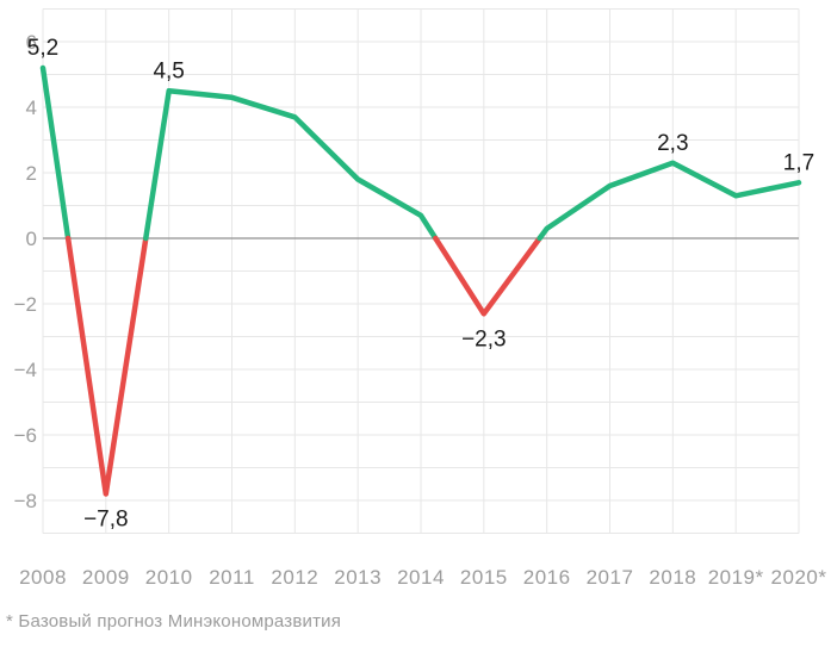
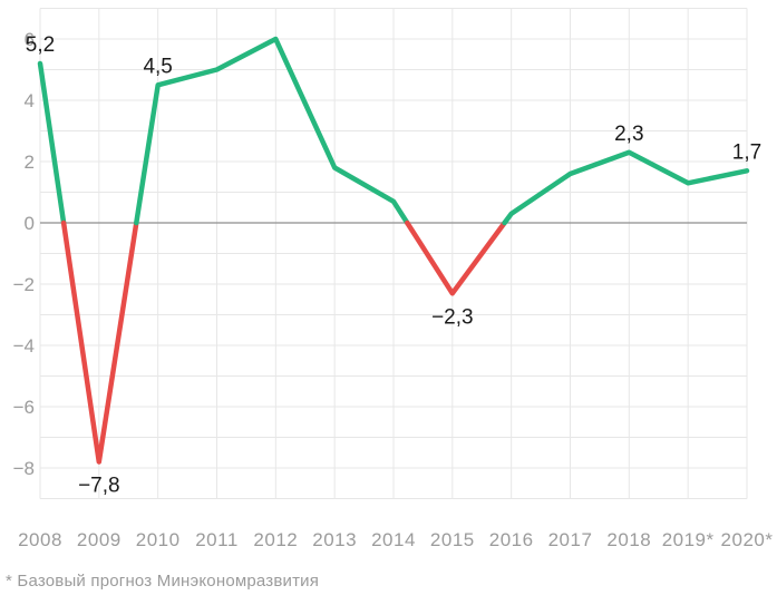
2011: 4.3 -> 5.0
2012: 3.7 -> 6.0
